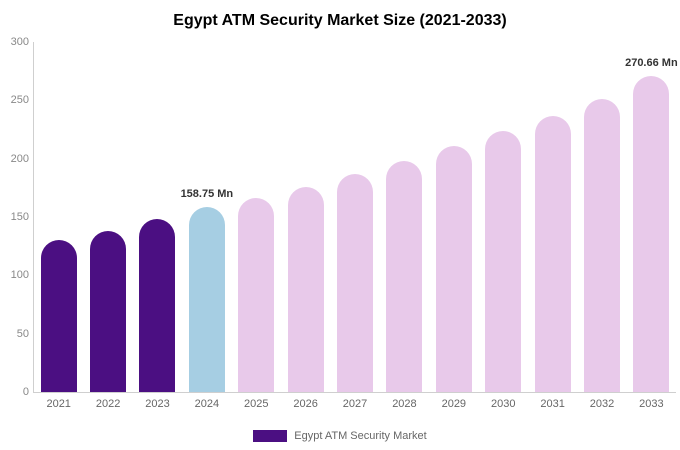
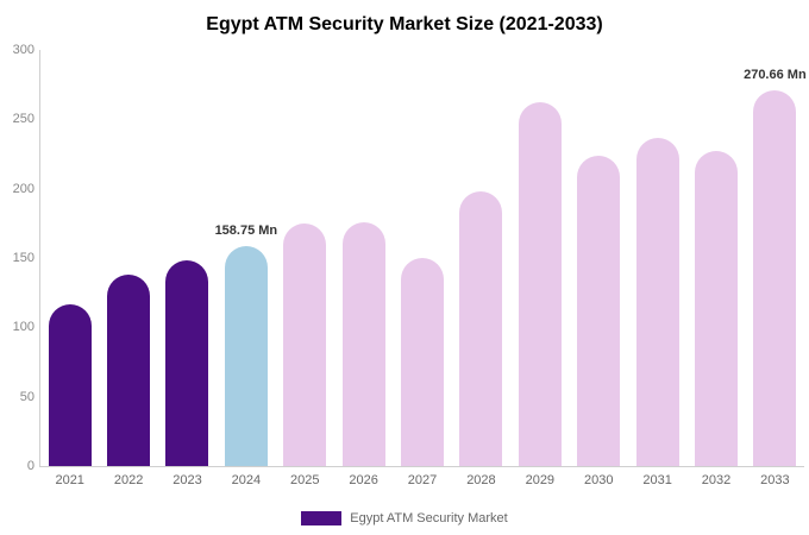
2021: 130 -> 117
2025: 166 -> 175
2027: 187 -> 150
2029: 211 -> 262
2032: 251 -> 227
